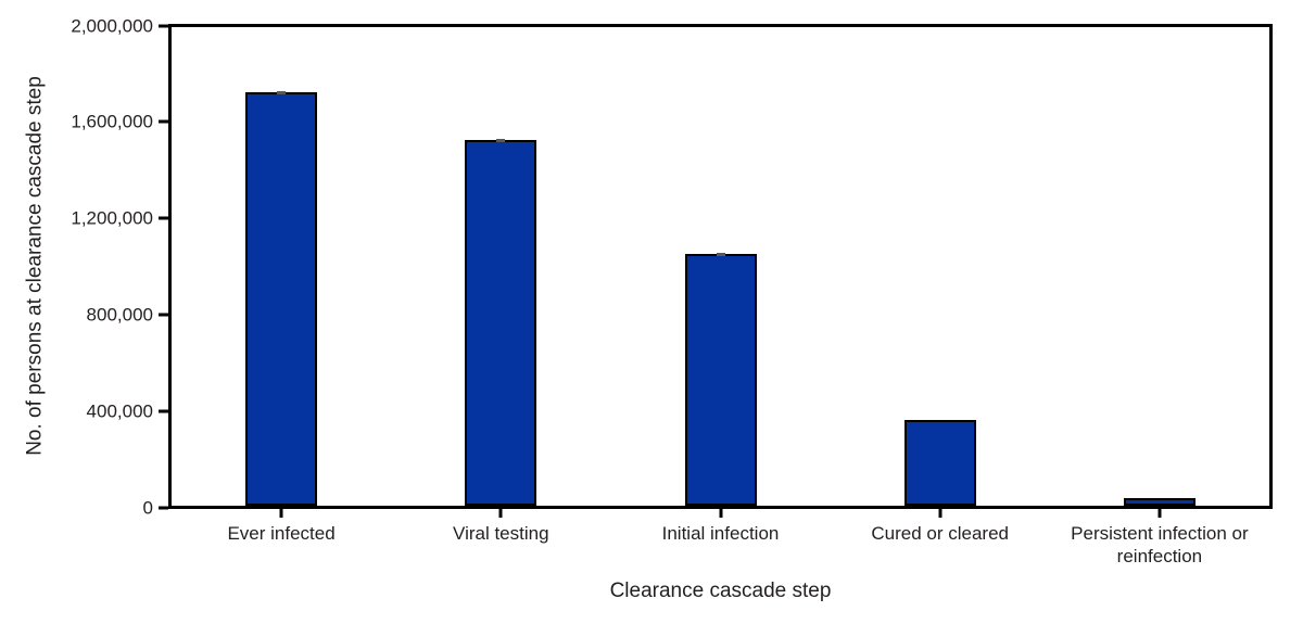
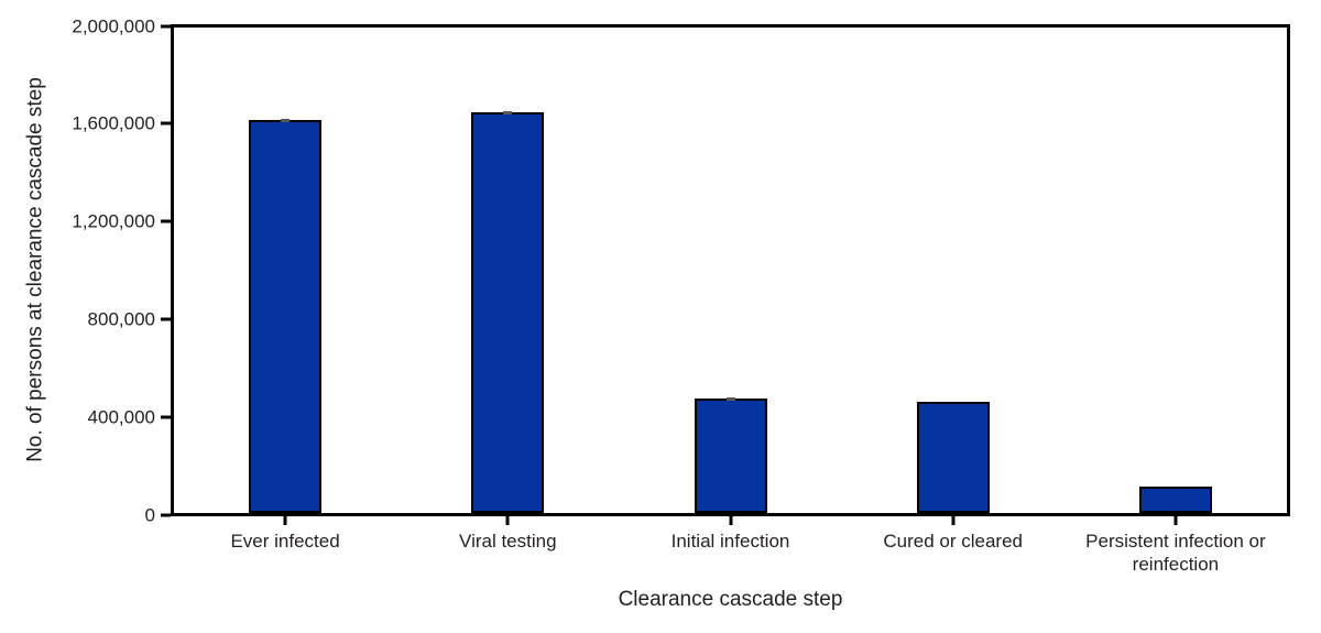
Ever infected: 1730000 -> 1620000
Viral testing: 1530000 -> 1650000
Initial infection: 1050000 -> 470000
Cured or cleared: 360000 -> 460000
Persistent infection or reinfection: 30000 -> 110000
